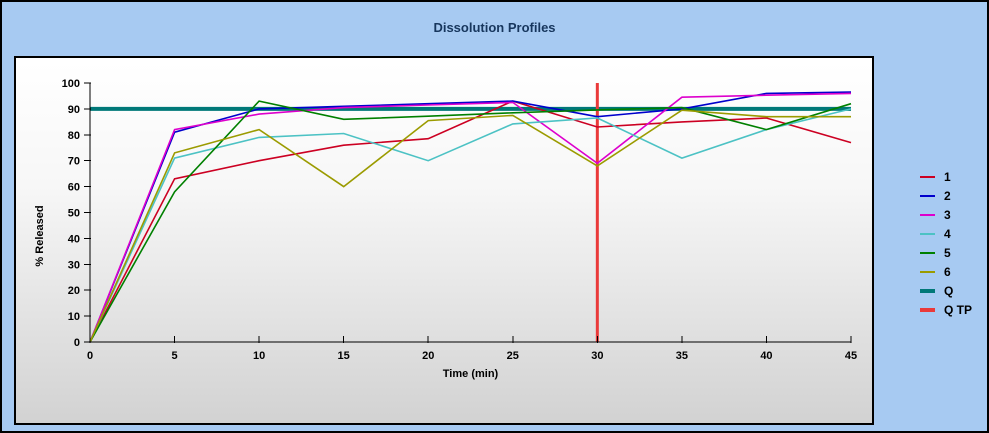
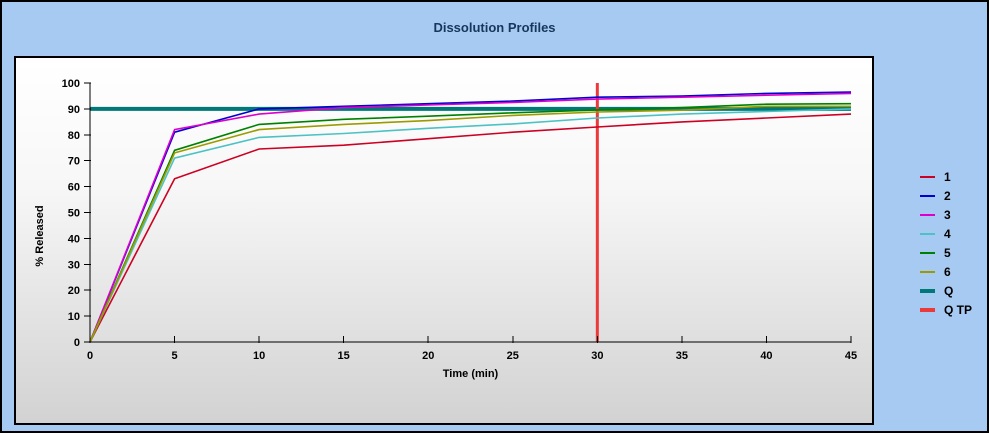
5/5: 58 -> 74
1/10: 70 -> 74
5/10: 93 -> 84
6/15: 60 -> 84
4/20: 70 -> 82
1/25: 93 -> 81
2/30: 87 -> 94
3/30: 69 -> 94
6/30: 68 -> 89
2/35: 90 -> 95
4/35: 71 -> 88
4/40: 82 -> 89
5/40: 82 -> 92
6/40: 87 -> 91
1/45: 77 -> 88
6/45: 87 -> 91
